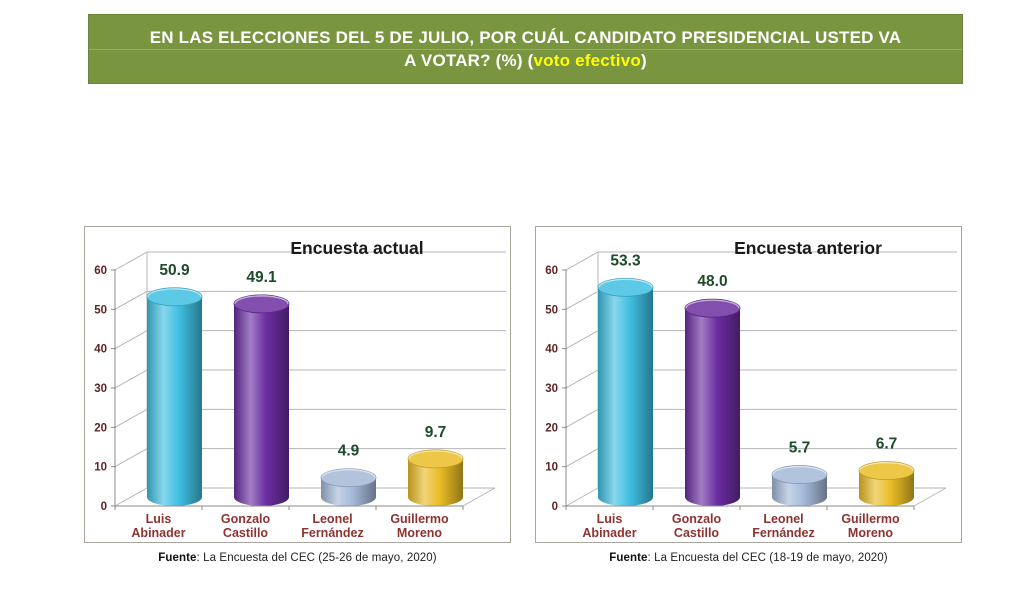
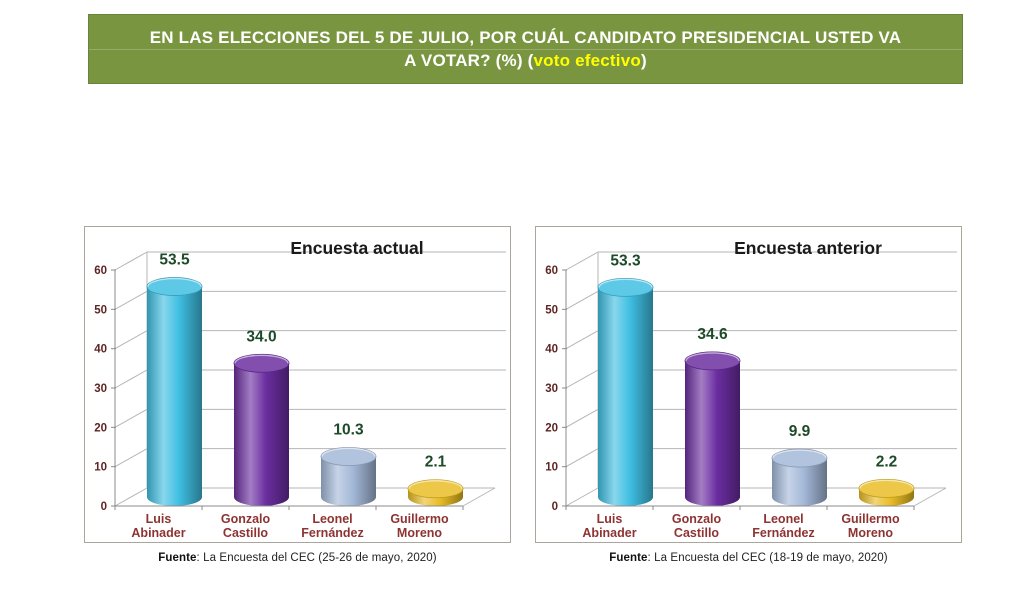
Encuesta actual/Luis Abinader: 50.9 -> 53.5
Encuesta actual/Gonzalo Castillo: 49.1 -> 34.0
Encuesta actual/Leonel Fernández: 4.9 -> 10.3
Encuesta actual/Guillermo Moreno: 9.7 -> 2.1
Encuesta anterior/Gonzalo Castillo: 48.0 -> 34.6
Encuesta anterior/Leonel Fernández: 5.7 -> 9.9
Encuesta anterior/Guillermo Moreno: 6.7 -> 2.2
